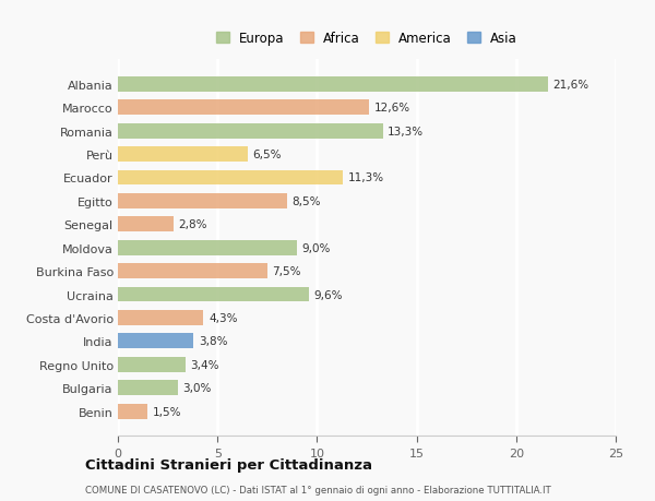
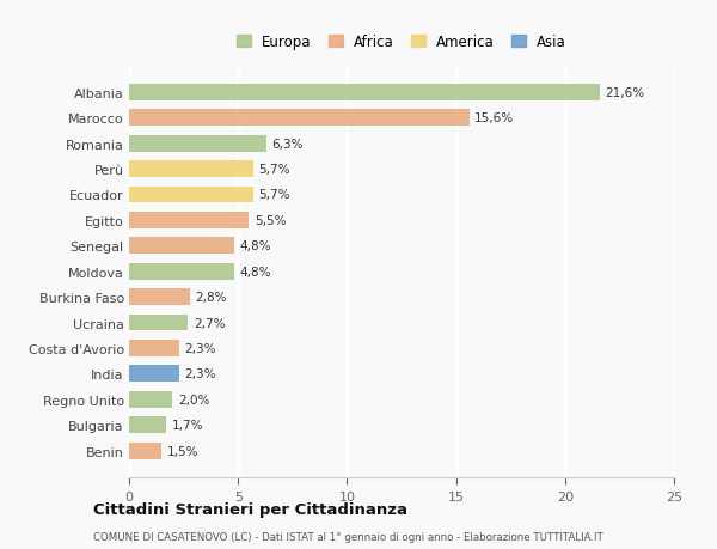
Marocco: 12,6% -> 15,6%
Romania: 13,3% -> 6,3%
Perù: 6,5% -> 5,7%
Ecuador: 11,3% -> 5,7%
Egitto: 8,5% -> 5,5%
Senegal: 2,8% -> 4,8%
Moldova: 9,0% -> 4,8%
Burkina Faso: 7,5% -> 2,8%
Ucraina: 9,6% -> 2,7%
Costa d'Avorio: 4,3% -> 2,3%
India: 3,8% -> 2,3%
Regno Unito: 3,4% -> 2,0%
Bulgaria: 3,0% -> 1,7%
